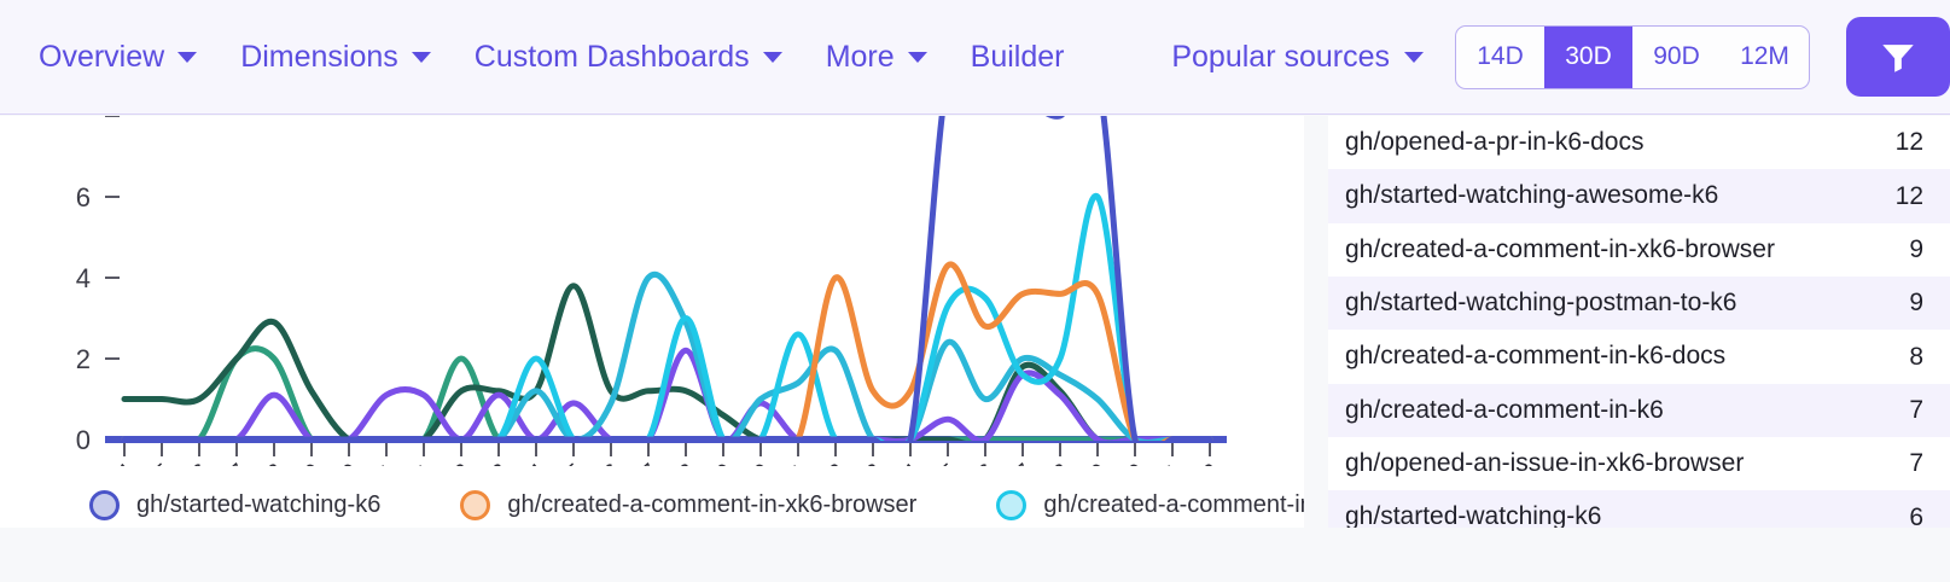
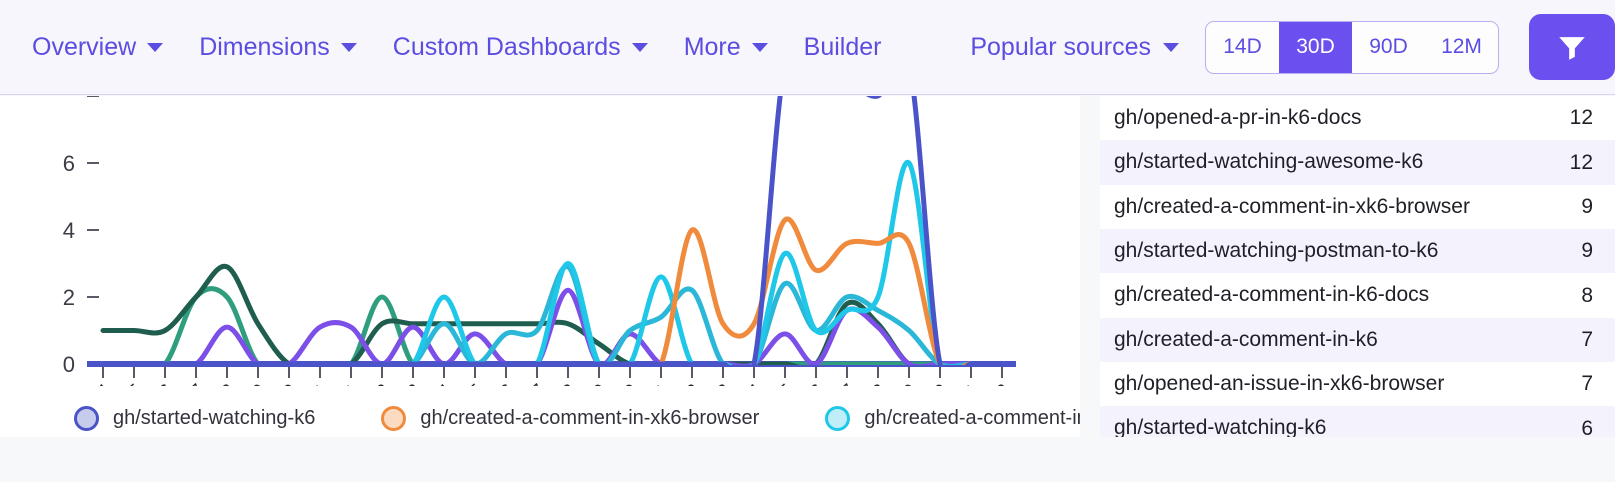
gh/created-a-comment-in-k6/Nov 5: 3.8 -> 1.2
gh/opened-a-pr-in-k6-docs/Nov 7: 4.0 -> 1.0
gh/started-watching-awesome-k6/Nov 15: 0.5 -> 0.9
gh/created-a-comment-in-k6-docs/Nov 16: 3.5 -> 1.0
